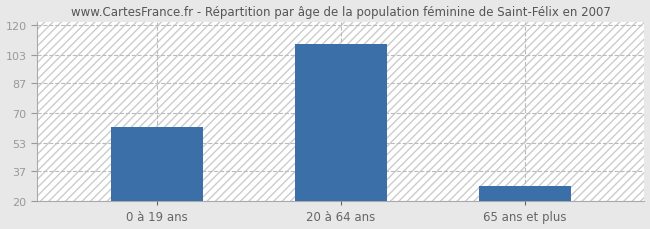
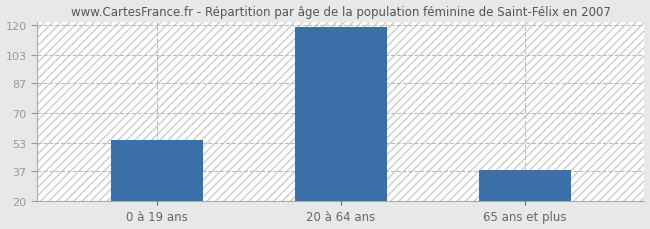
0 à 19 ans: 62 -> 55
20 à 64 ans: 109 -> 119
65 ans et plus: 29 -> 38
